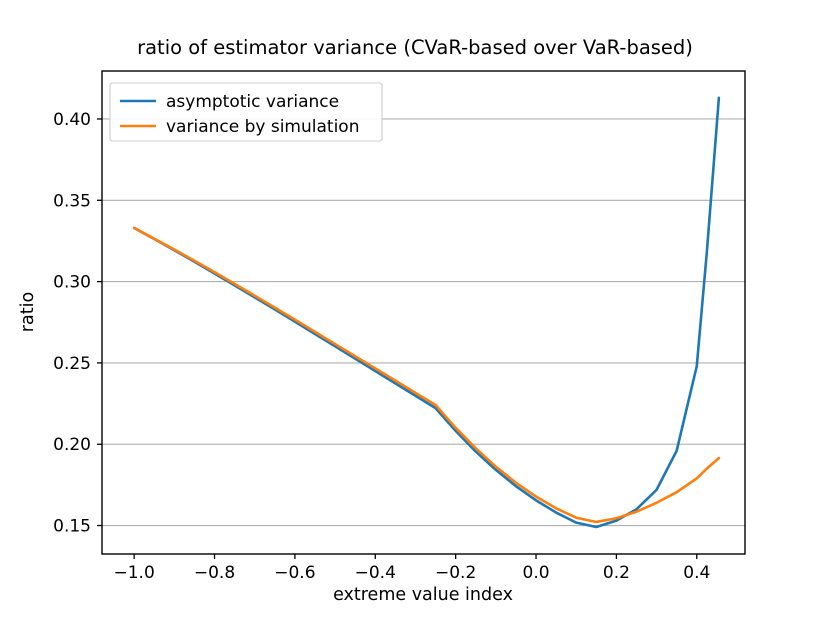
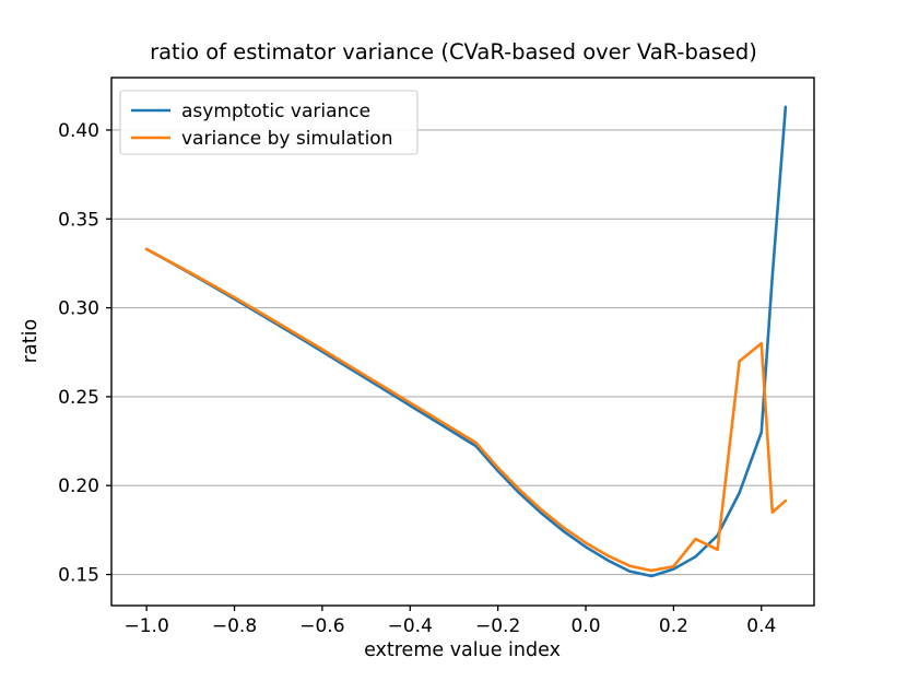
variance by simulation/0.25: 0.16 -> 0.17
variance by simulation/0.35: 0.17 -> 0.27
asymptotic variance/0.4: 0.25 -> 0.23
variance by simulation/0.4: 0.18 -> 0.28
